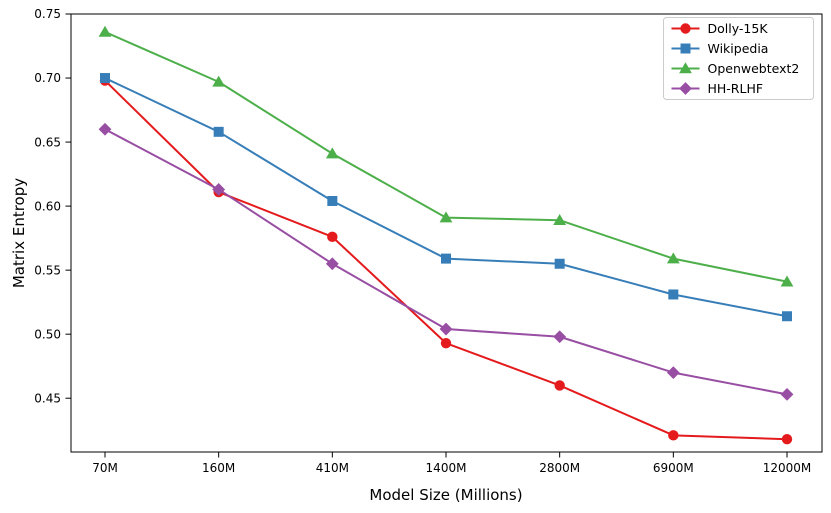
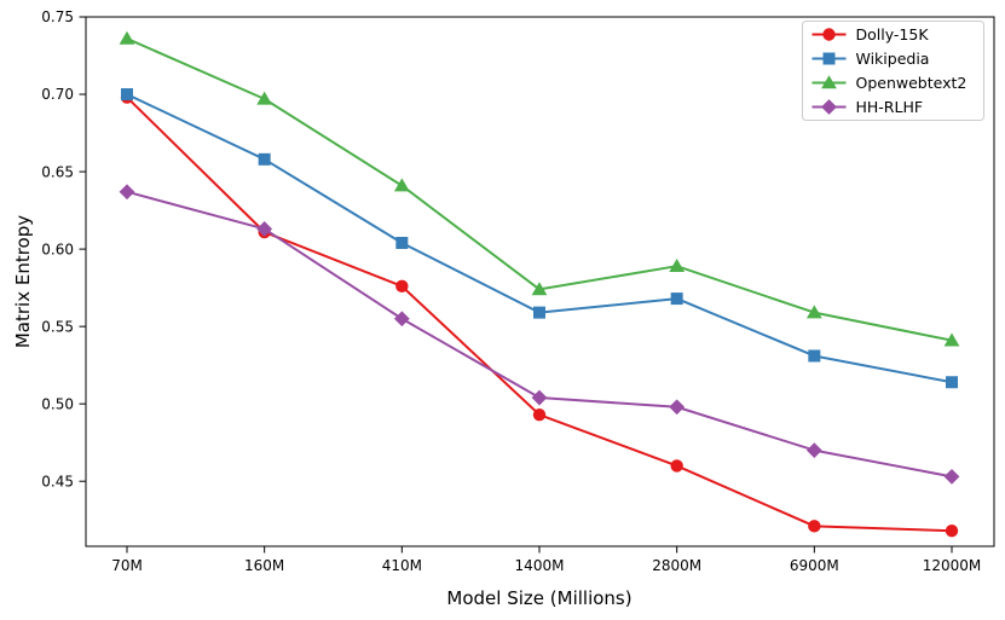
HH-RLHF/70M: 0.660 -> 0.637
Openwebtext2/1400M: 0.591 -> 0.574
Wikipedia/2800M: 0.555 -> 0.568
